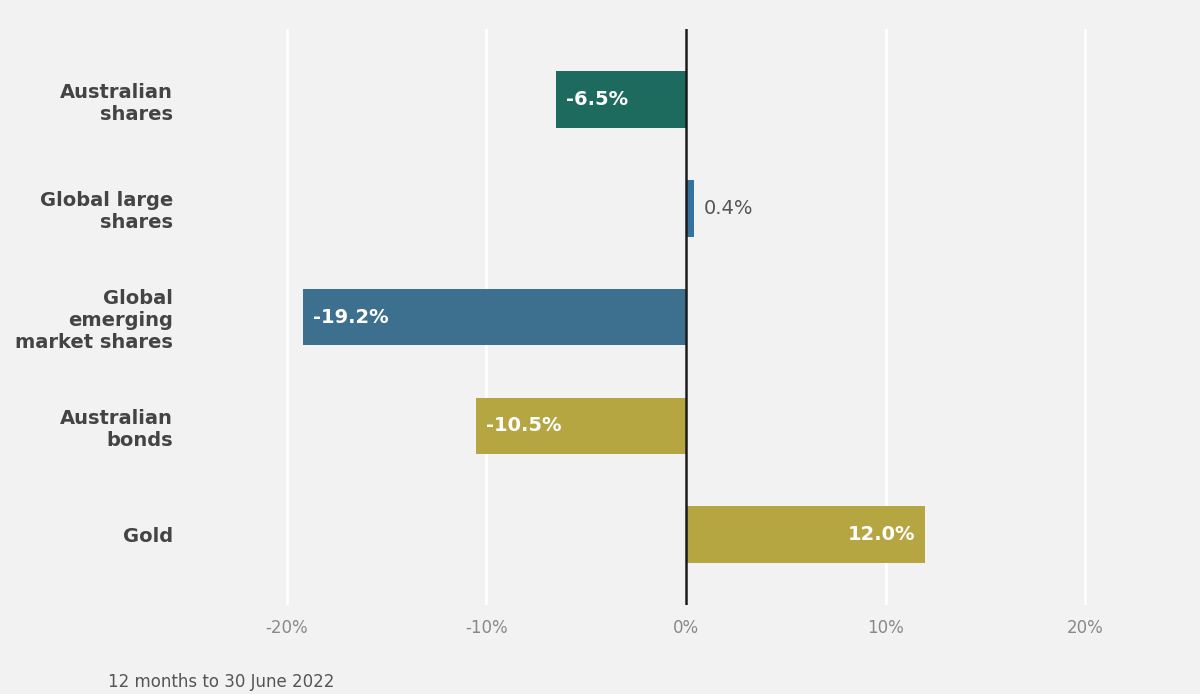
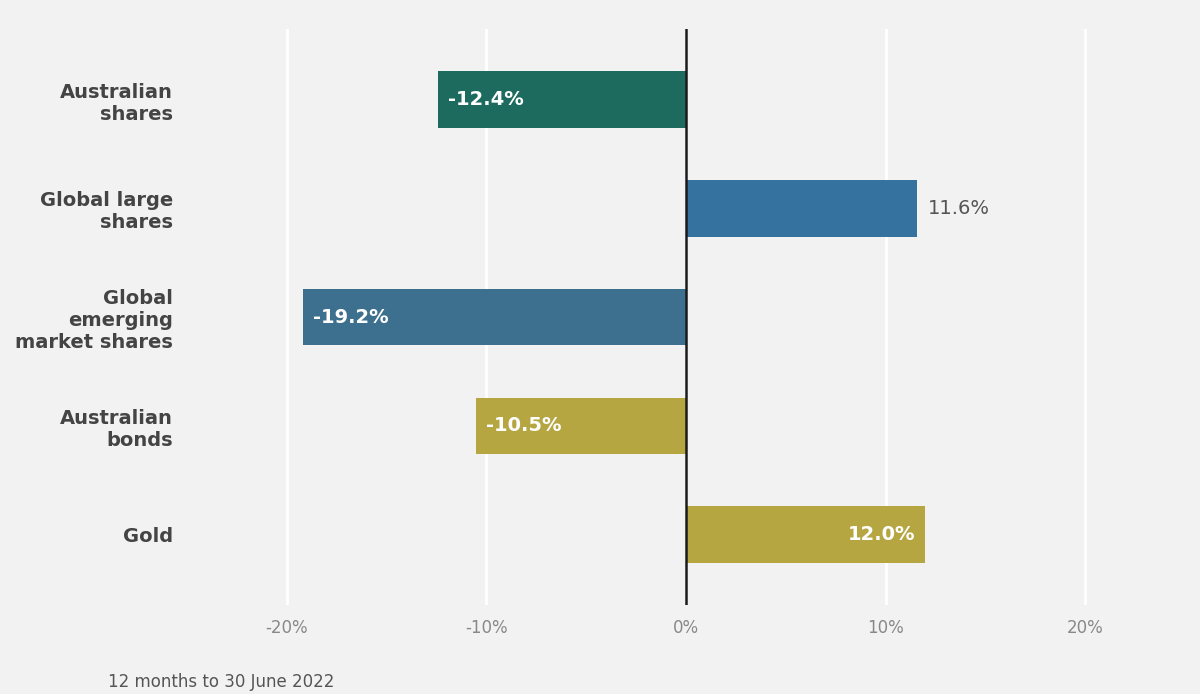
Australian shares: -6.5% -> -12.4%
Global large shares: 0.4% -> 11.6%
